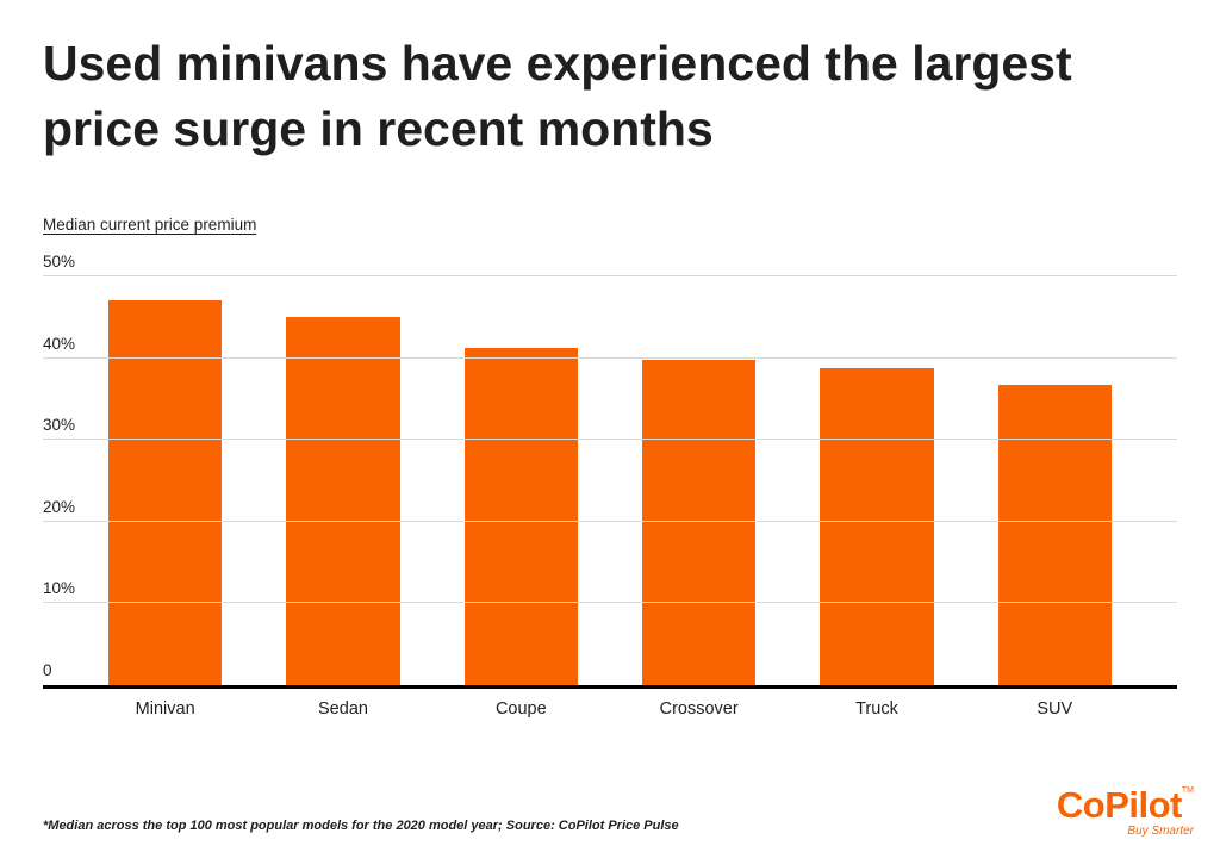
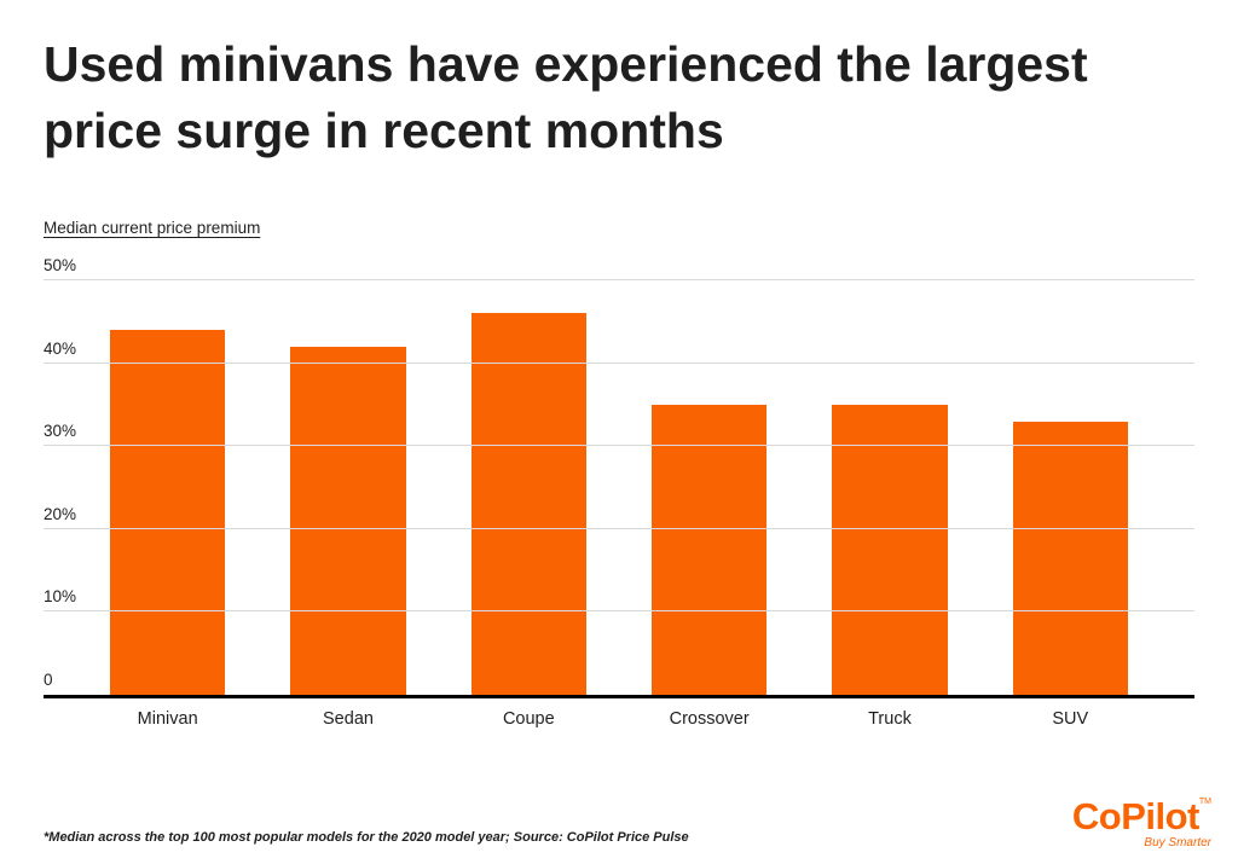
Minivan: 47% -> 44%
Sedan: 45% -> 42%
Coupe: 41% -> 46%
Crossover: 40% -> 35%
Truck: 39% -> 35%
SUV: 37% -> 33%
